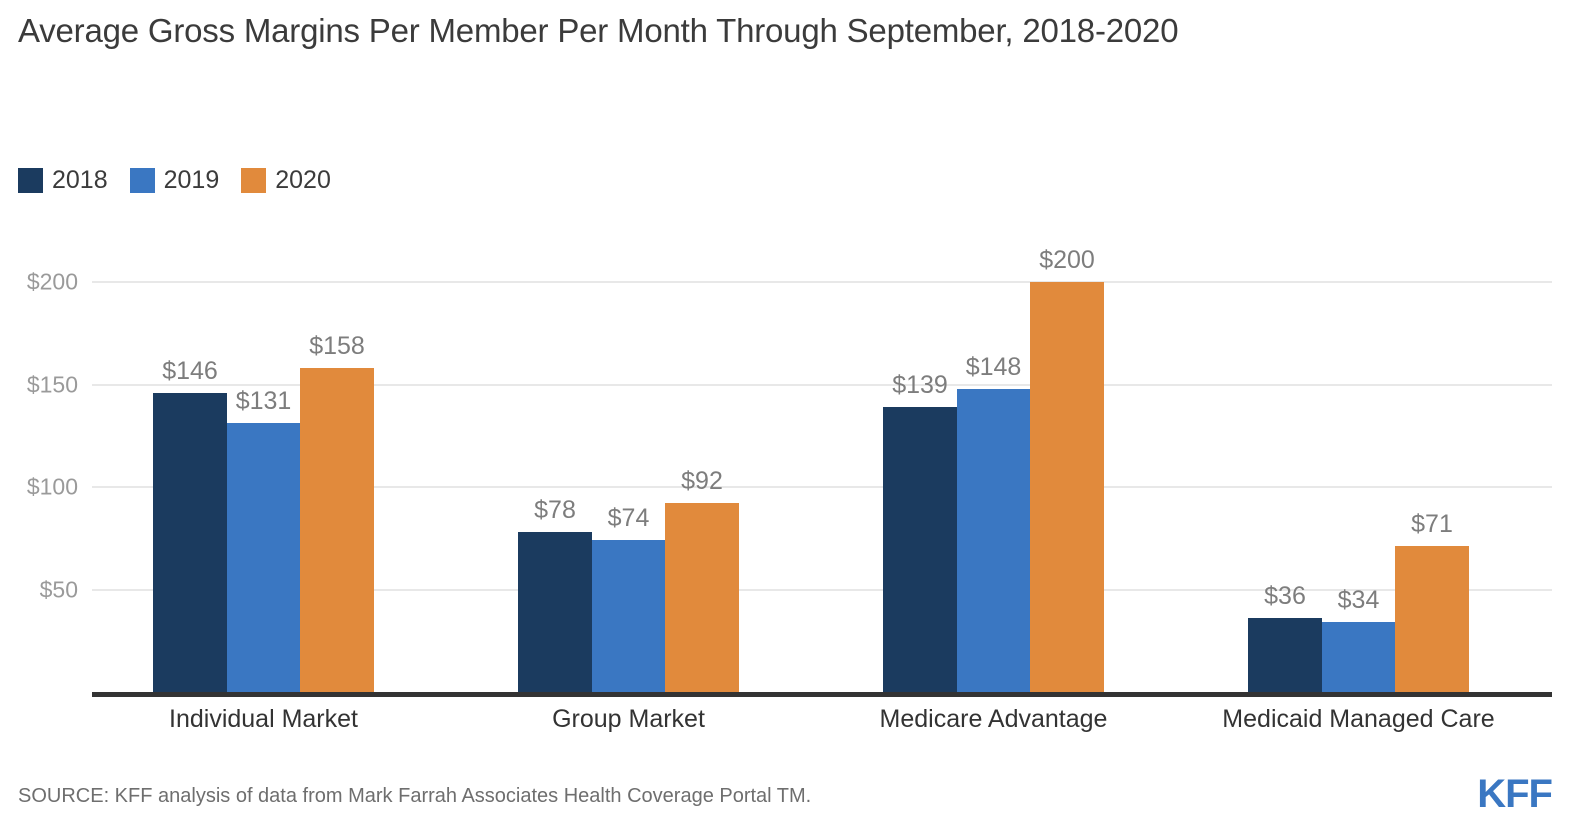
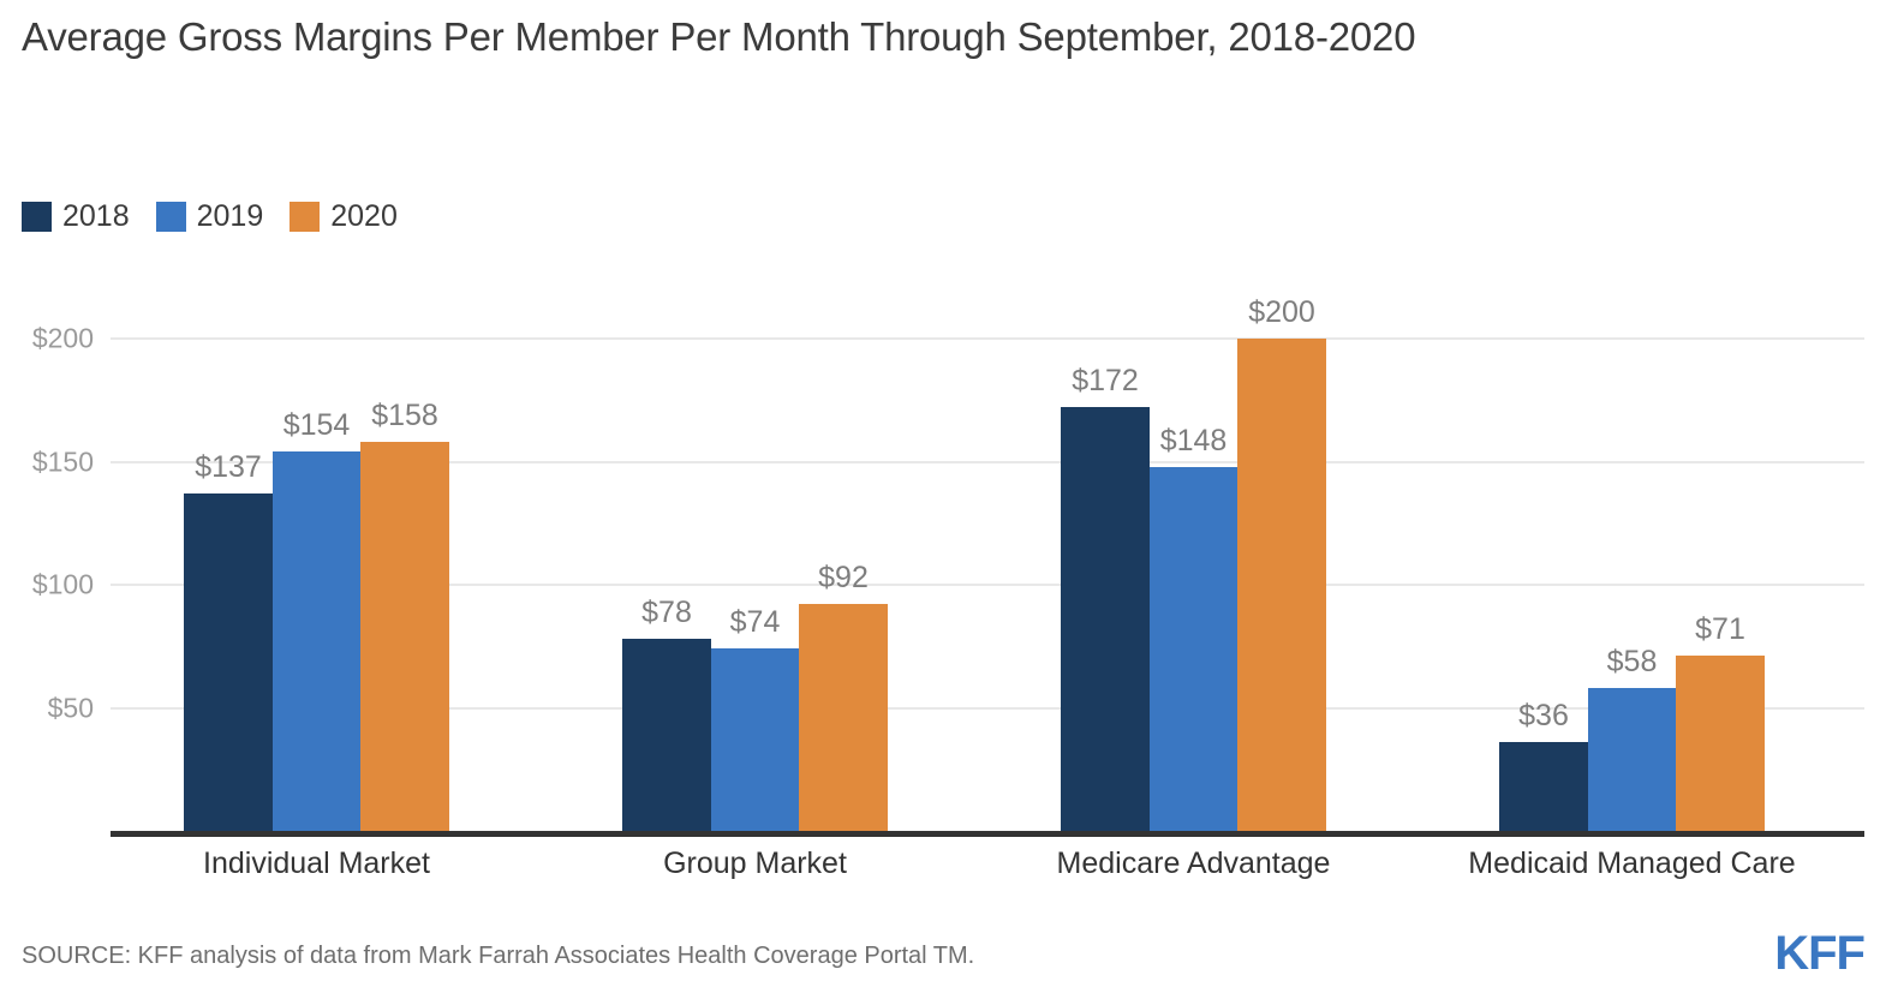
2018/Individual Market: $146 -> $137
2019/Individual Market: $131 -> $154
2018/Medicare Advantage: $139 -> $172
2019/Medicaid Managed Care: $34 -> $58
